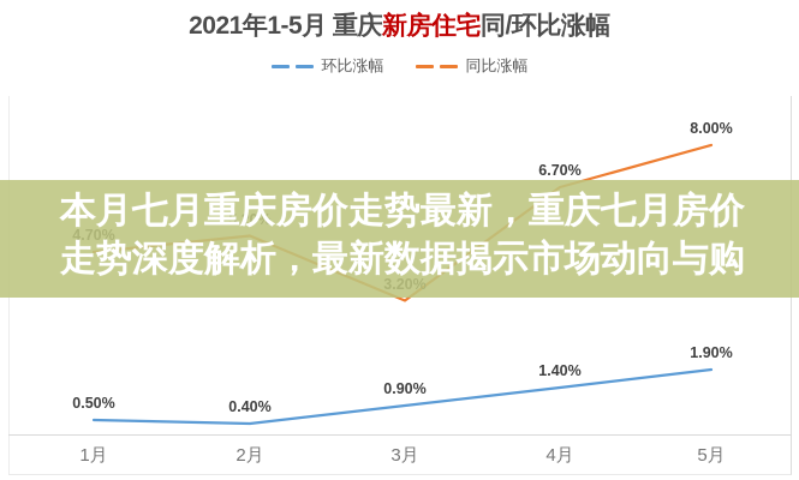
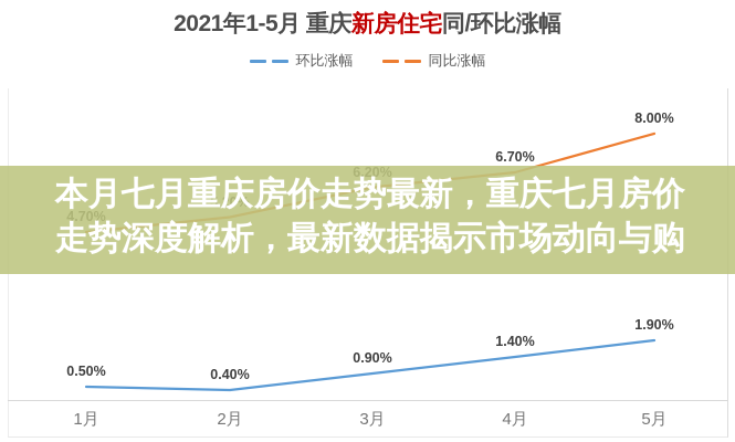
同比涨幅/3月: 3.20% -> 6.20%
